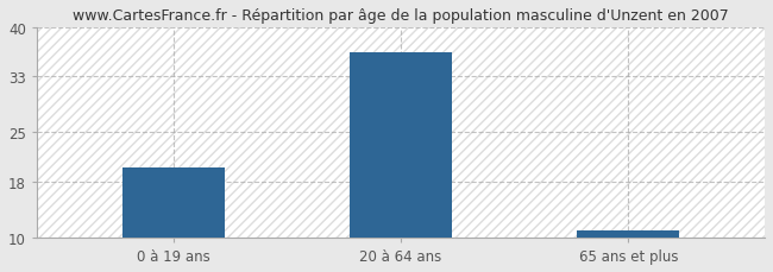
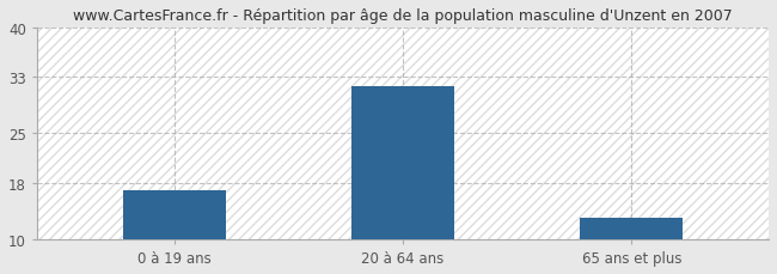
0 à 19 ans: 20.0 -> 17.0
20 à 64 ans: 36.5 -> 31.6
65 ans et plus: 11.0 -> 13.0
